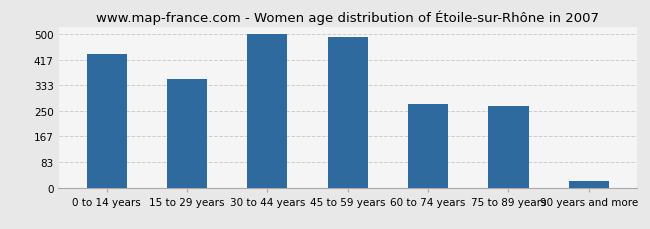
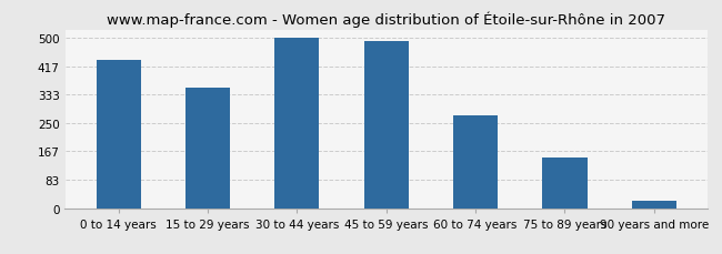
75 to 89 years: 265 -> 148
